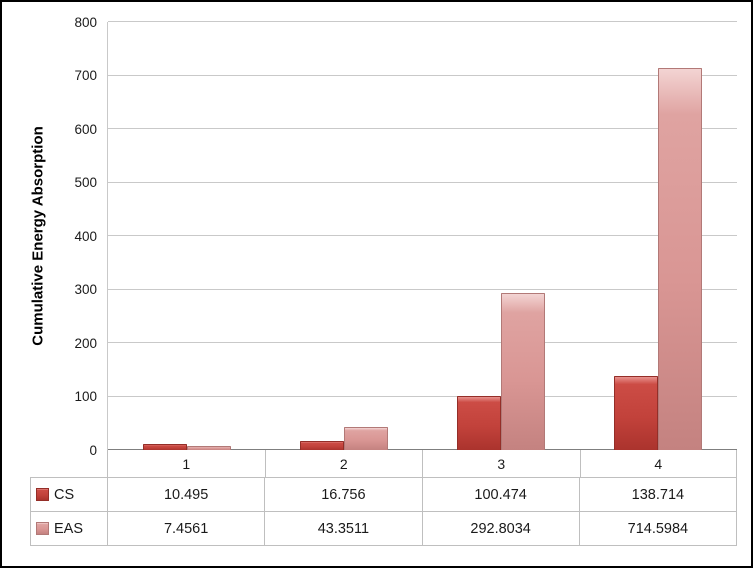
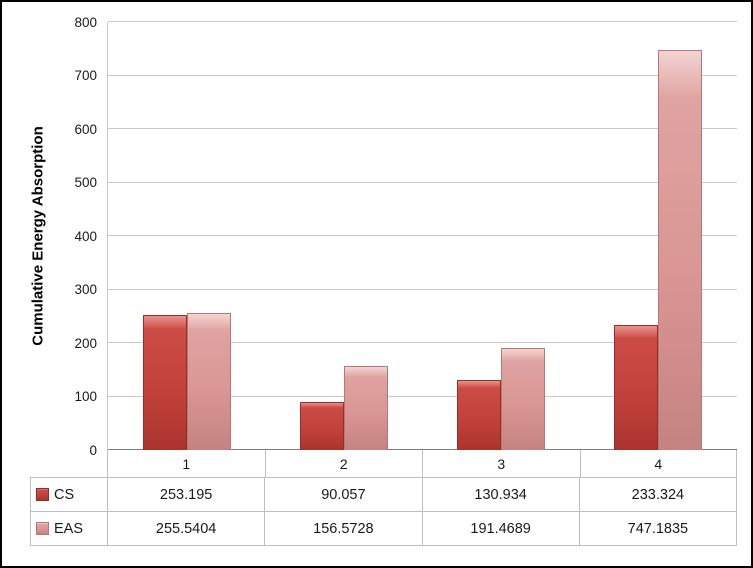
CS/1: 10.495 -> 253.195
EAS/1: 7.4561 -> 255.5404
CS/2: 16.756 -> 90.057
EAS/2: 43.3511 -> 156.5728
CS/3: 100.474 -> 130.934
EAS/3: 292.8034 -> 191.4689
CS/4: 138.714 -> 233.324
EAS/4: 714.5984 -> 747.1835
